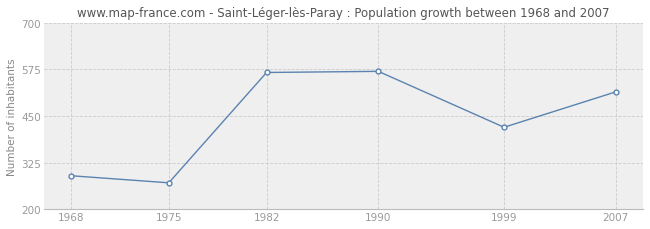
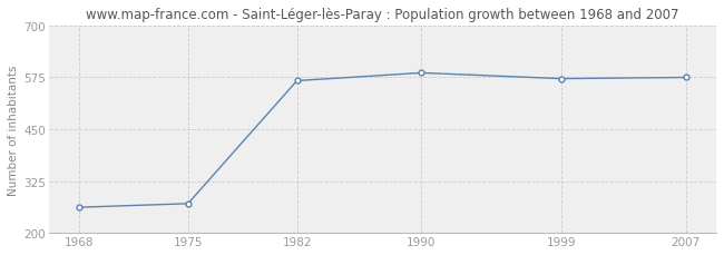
1968: 290 -> 262
1990: 570 -> 586
1999: 420 -> 572
2007: 515 -> 575
